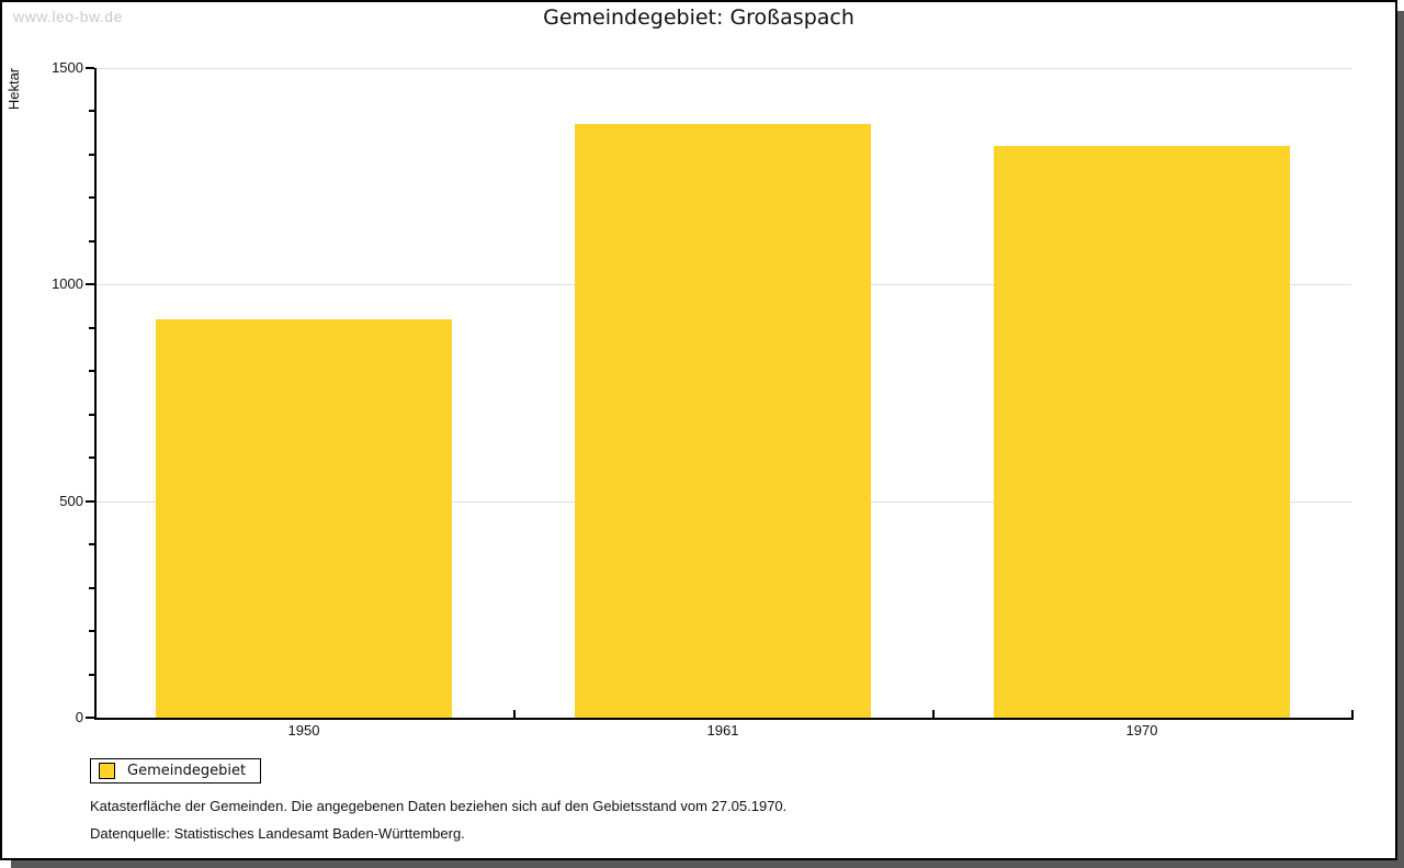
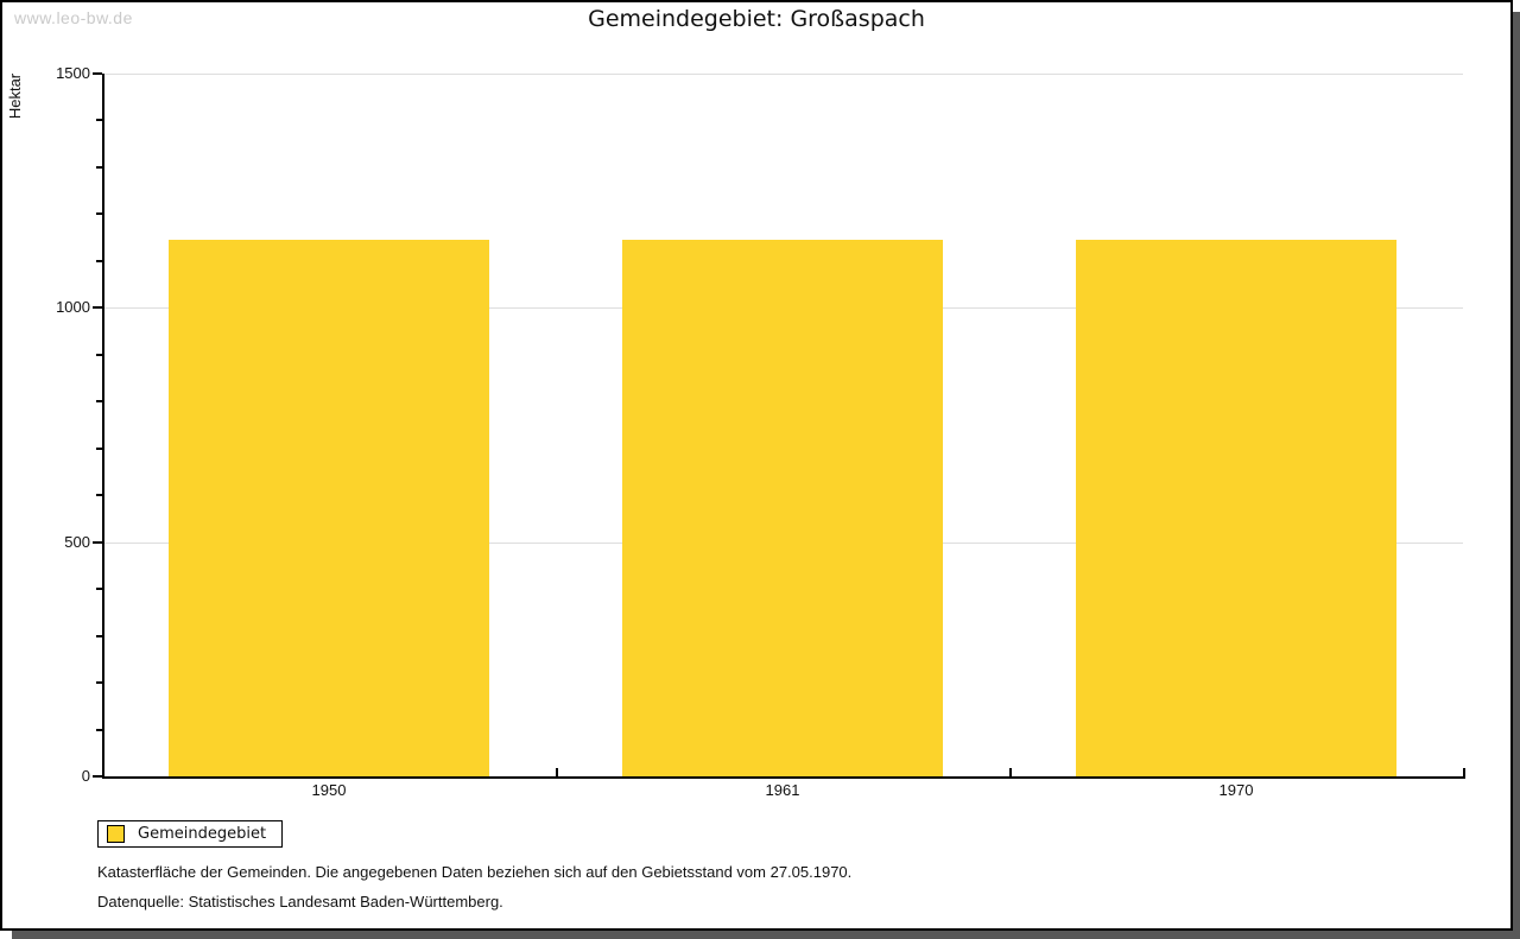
1950: 920 -> 1140
1961: 1370 -> 1140
1970: 1320 -> 1140
